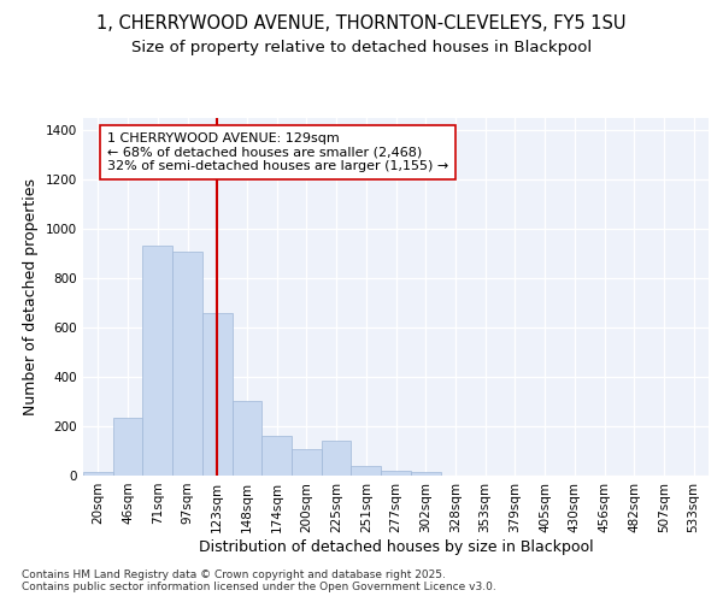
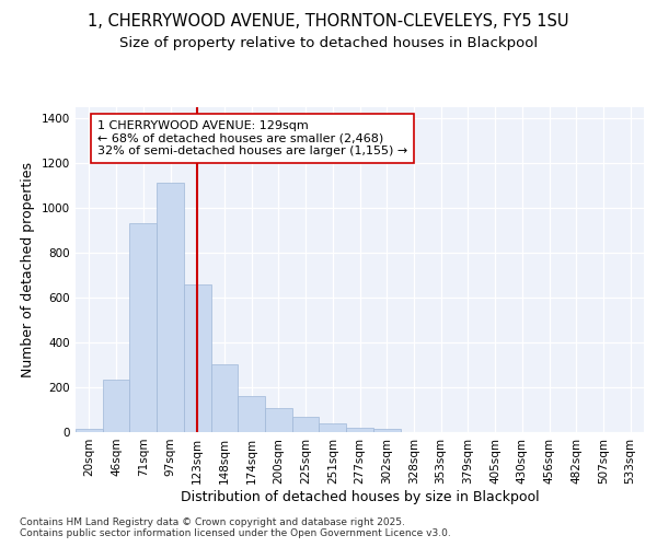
97sqm: 905 -> 1110
225sqm: 140 -> 70
